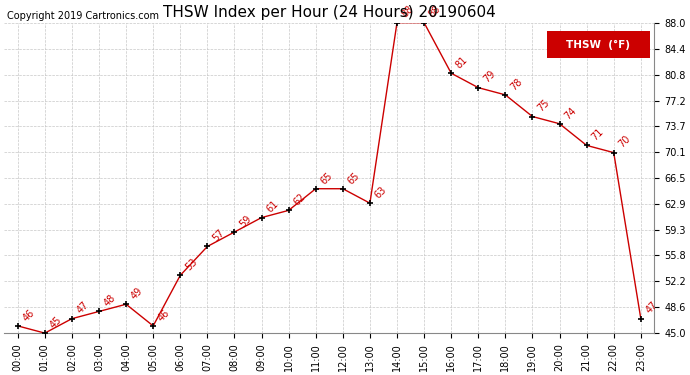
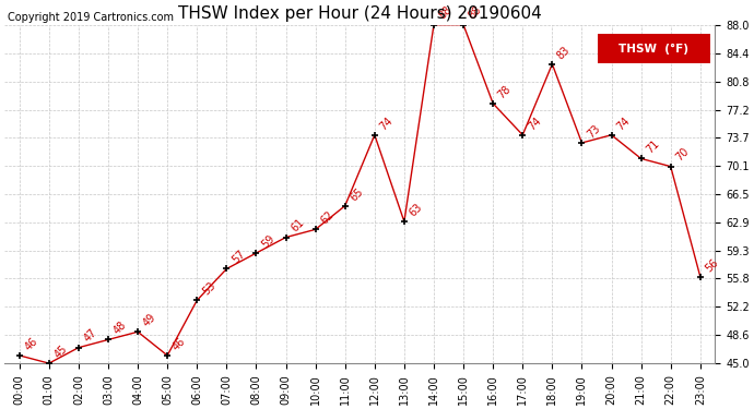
12:00: 65 -> 74
16:00: 81 -> 78
17:00: 79 -> 74
18:00: 78 -> 83
19:00: 75 -> 73
23:00: 47 -> 56
